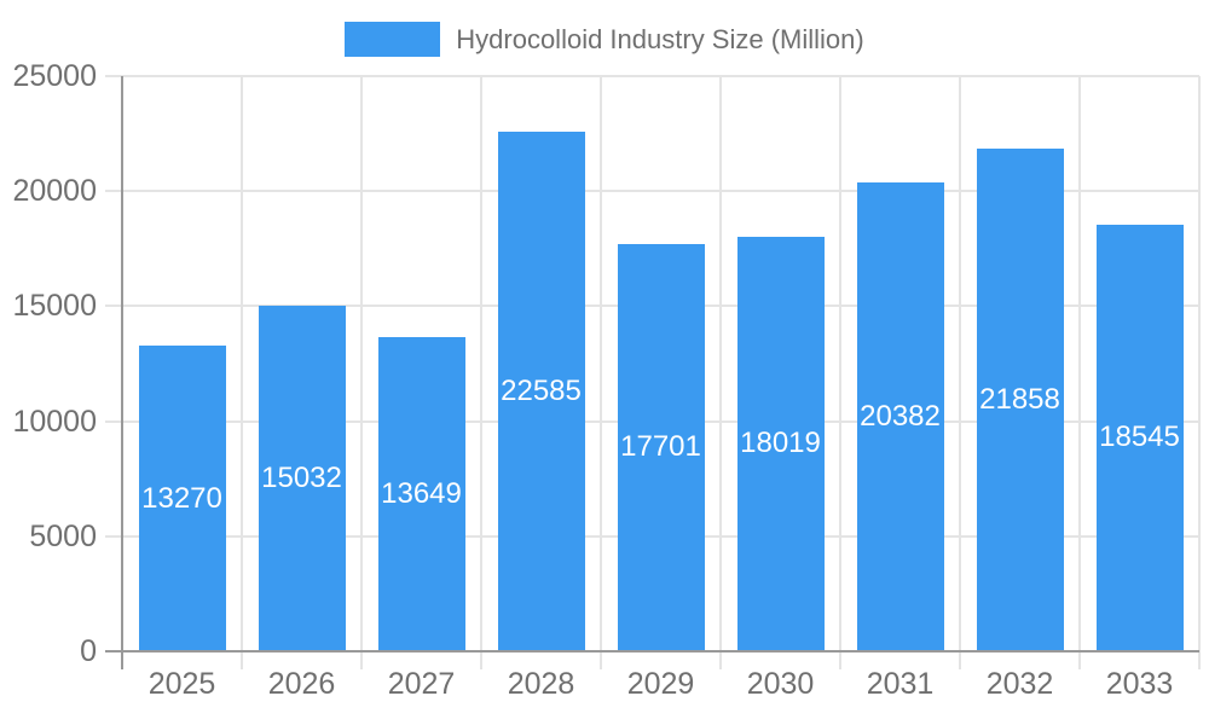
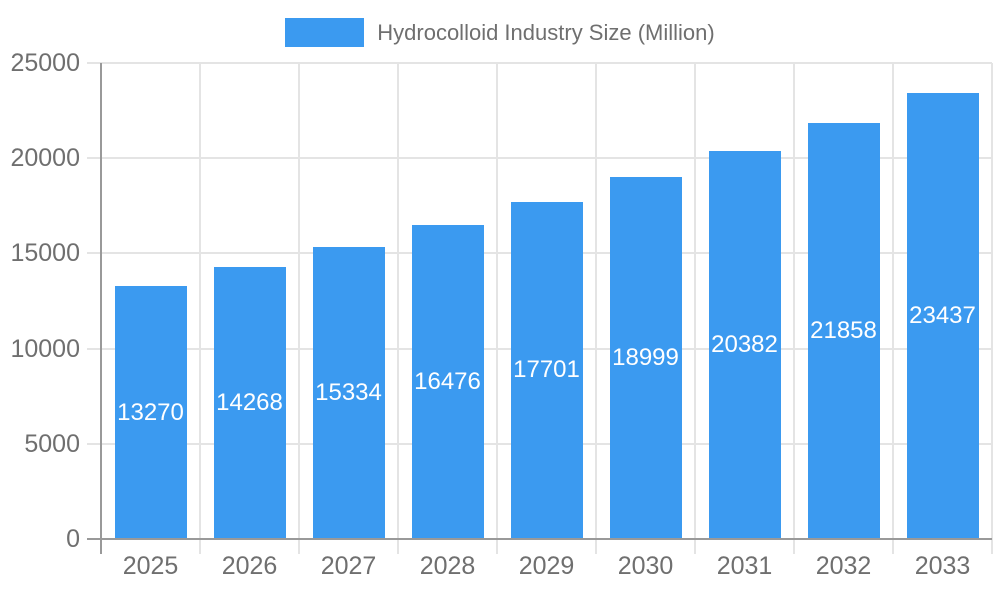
2026: 15032 -> 14268
2027: 13649 -> 15334
2028: 22585 -> 16476
2030: 18019 -> 18999
2033: 18545 -> 23437
